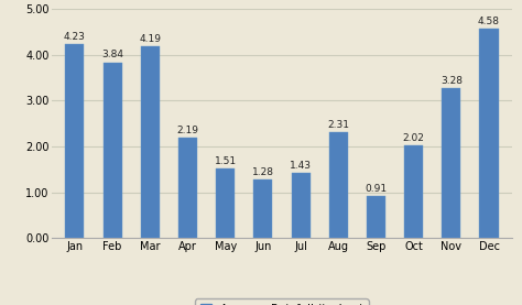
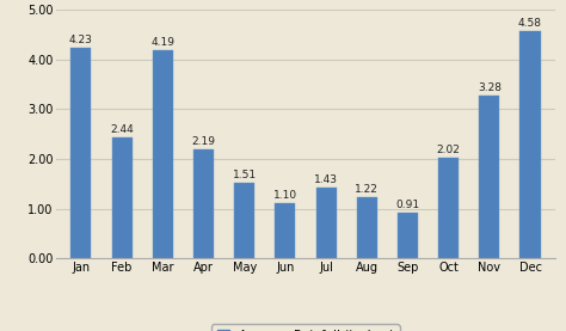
Feb: 3.84 -> 2.44
Jun: 1.28 -> 1.10
Aug: 2.31 -> 1.22
